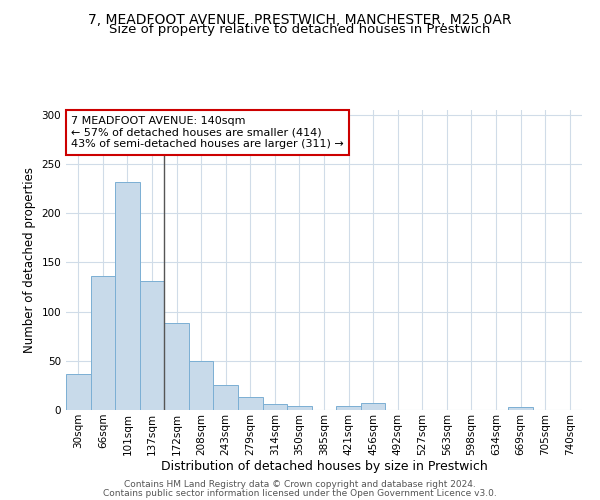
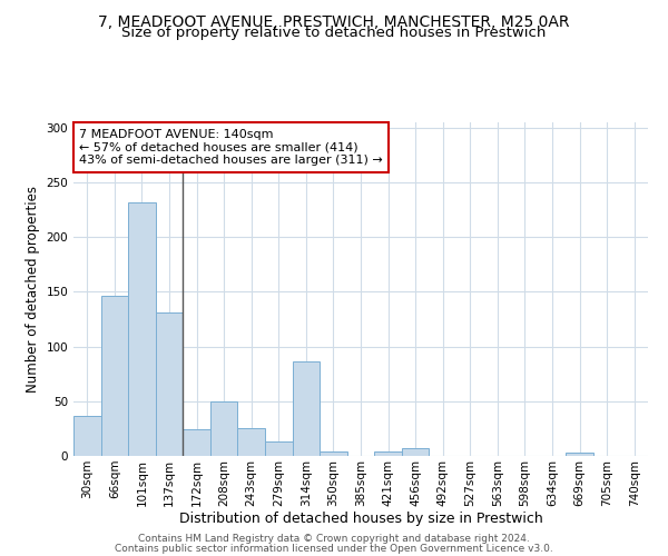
66sqm: 136 -> 146
172sqm: 88 -> 24
314sqm: 6 -> 86
